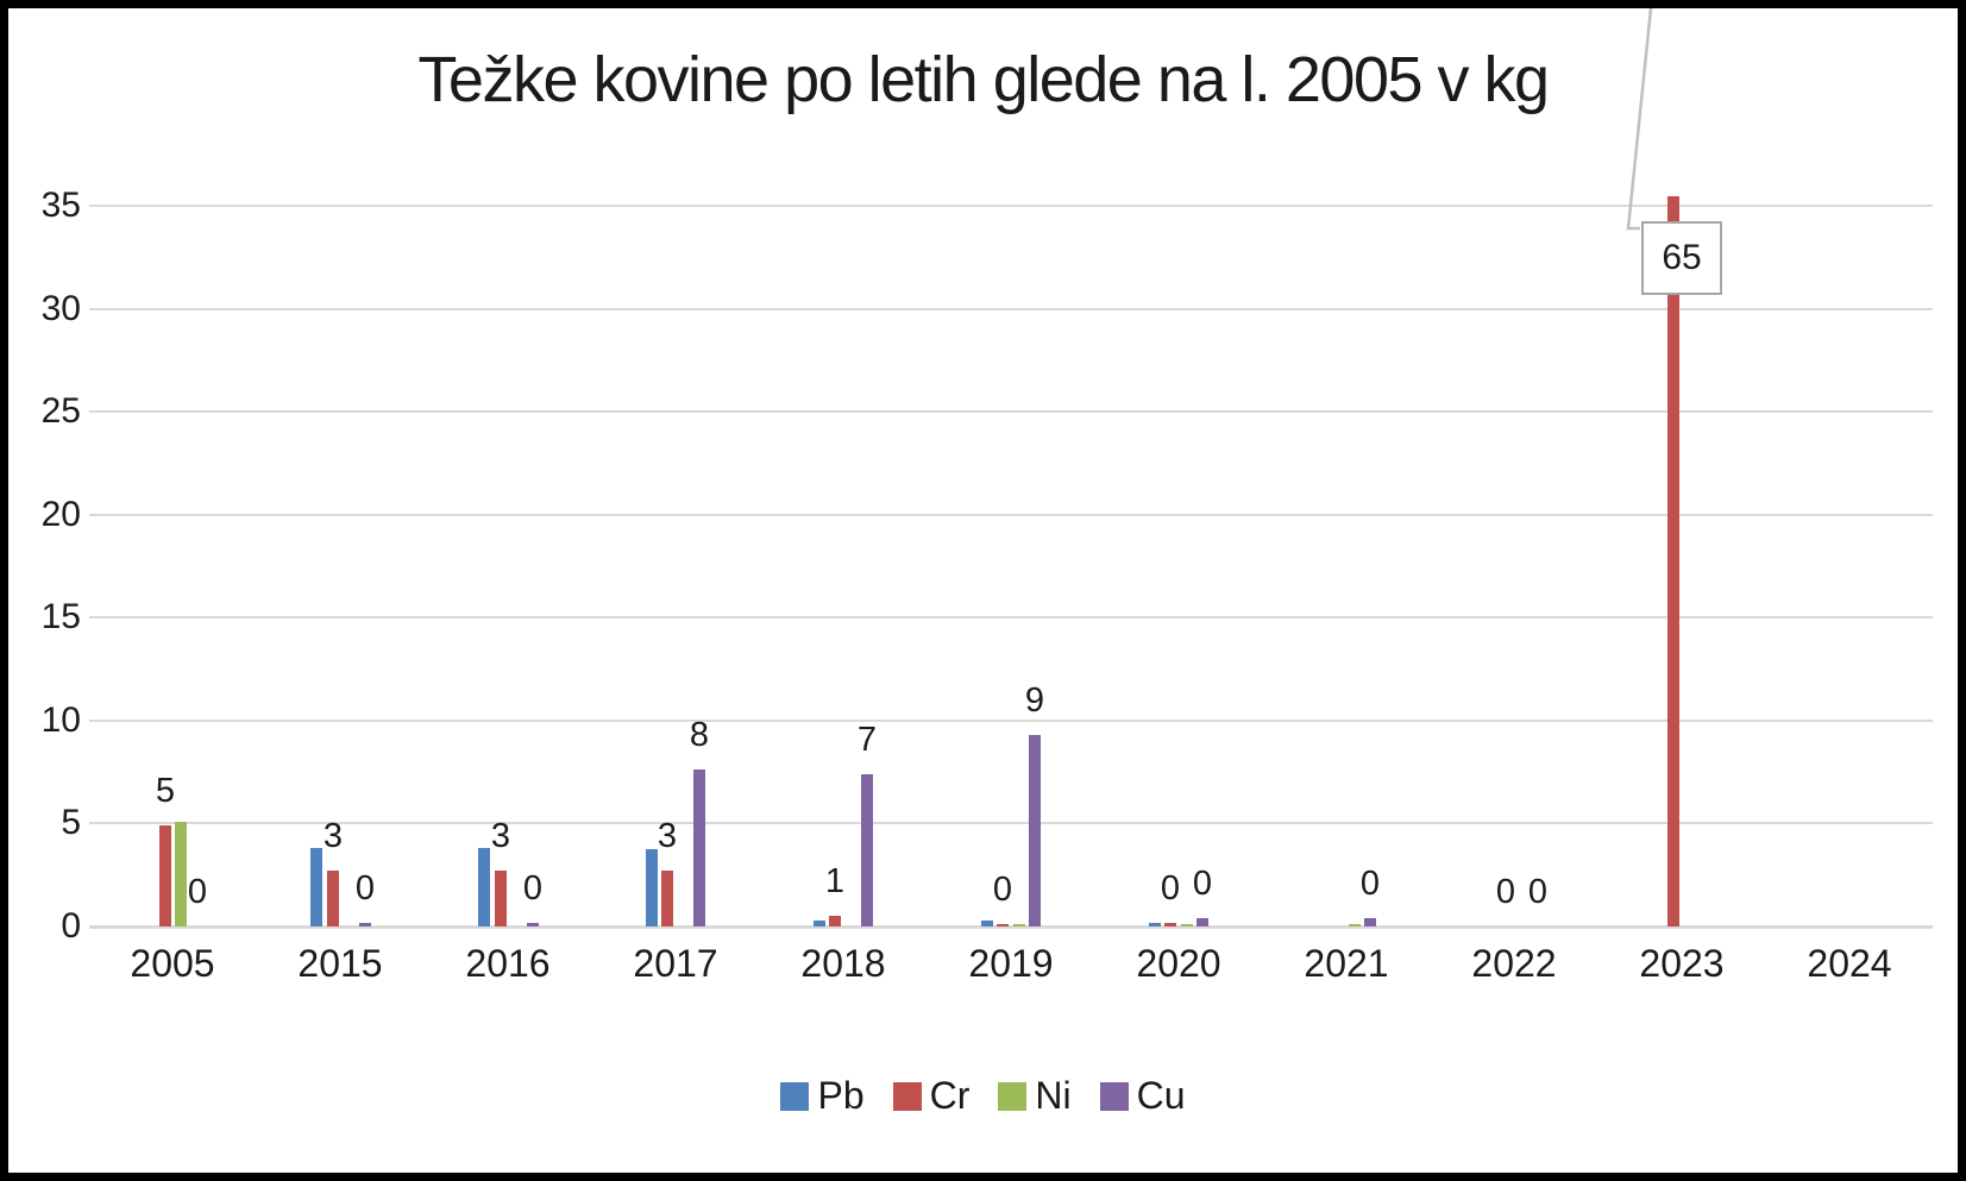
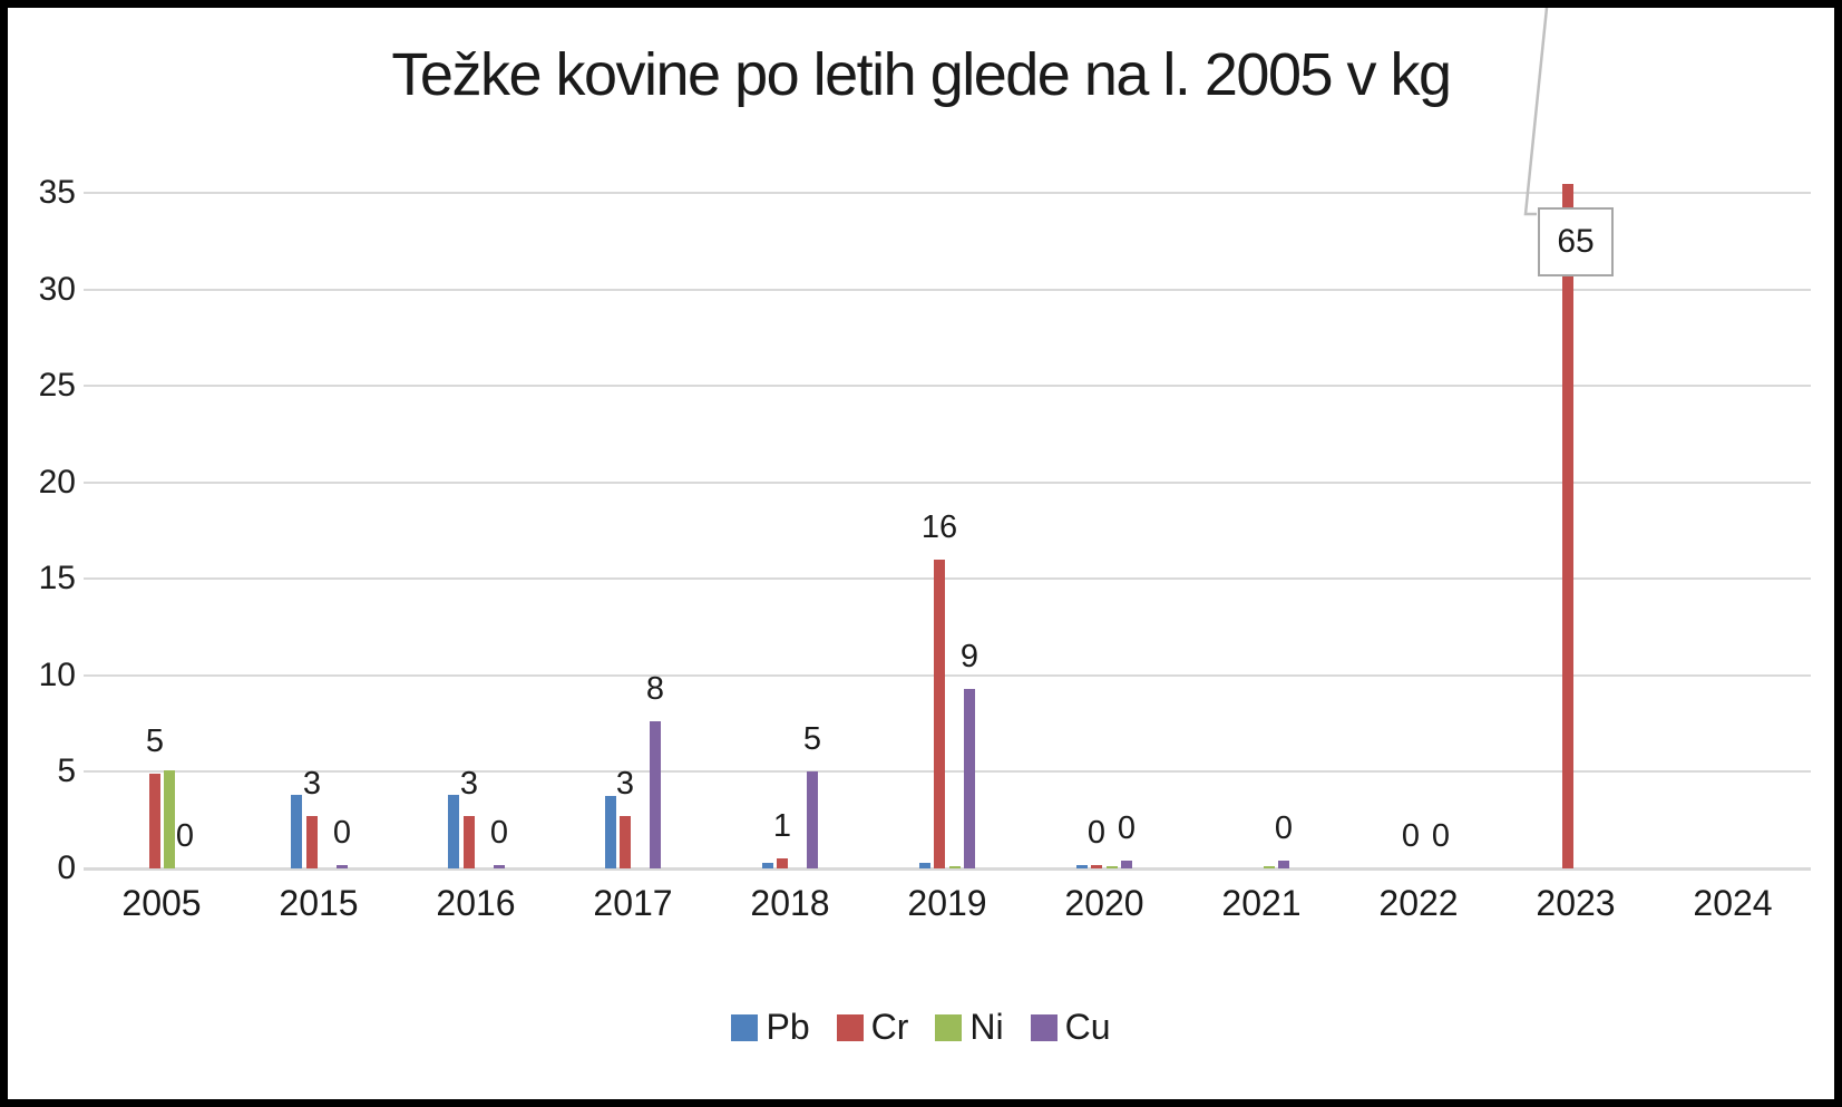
Cu/2018: 7 -> 5
Cr/2019: 0 -> 16
